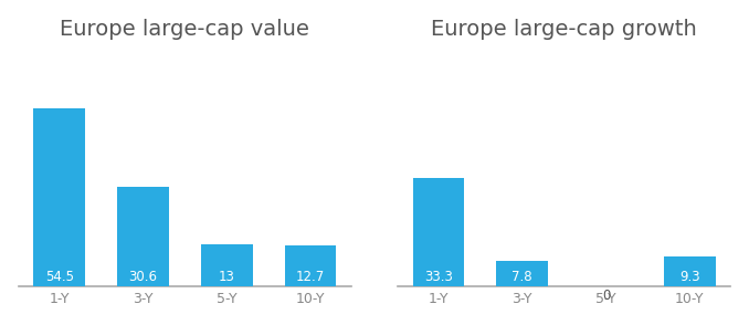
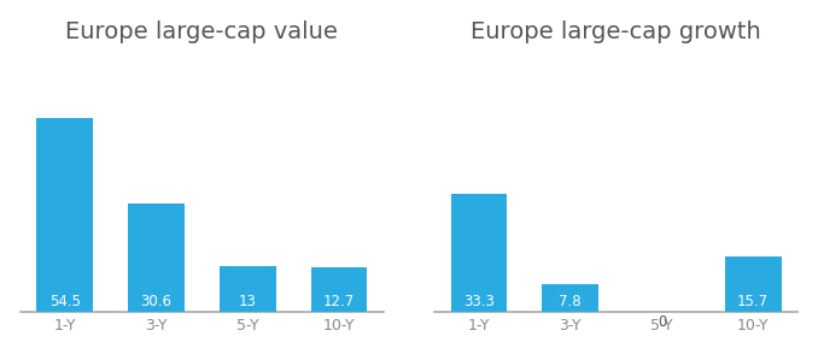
Europe large-cap growth/10-Y: 9.3 -> 15.7
